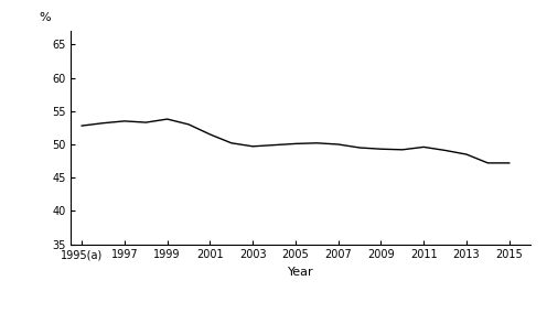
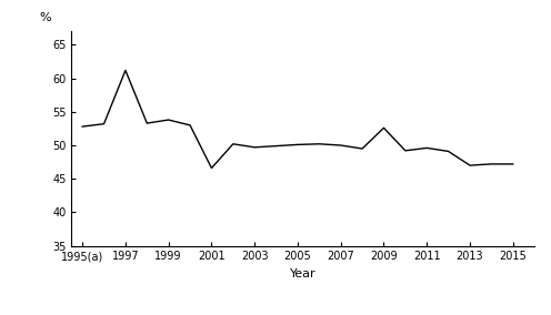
1997: 53.5 -> 61.2
2001: 51.5 -> 46.6
2009: 49.3 -> 52.6
2013: 48.5 -> 47.0
